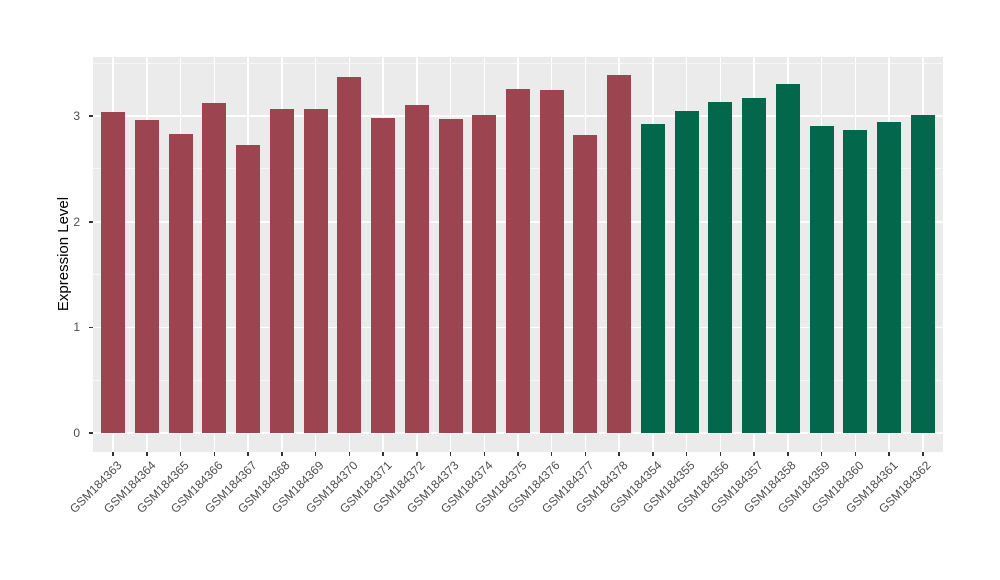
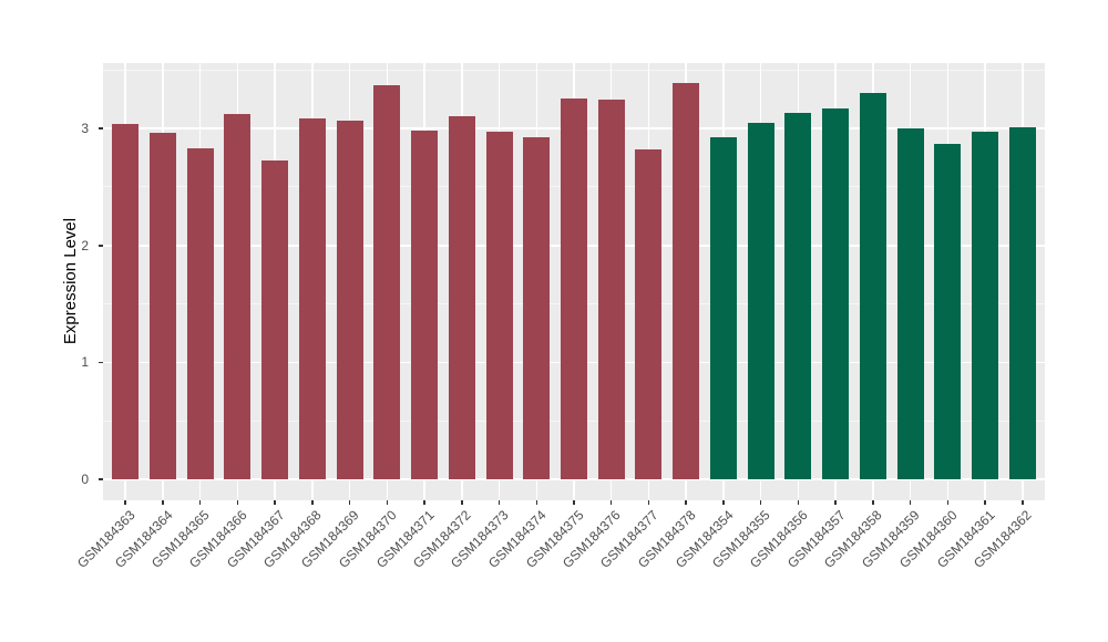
GSM184368: 3.07 -> 3.09
GSM184374: 3.01 -> 2.93
GSM184359: 2.91 -> 3.00
GSM184361: 2.94 -> 2.97
